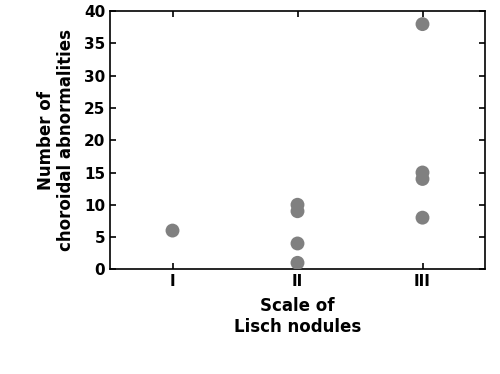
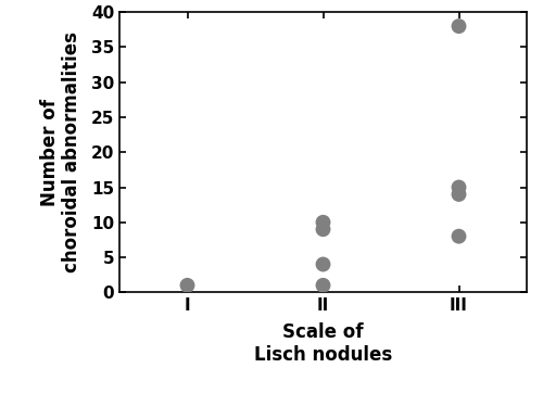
I: 6 -> 1
